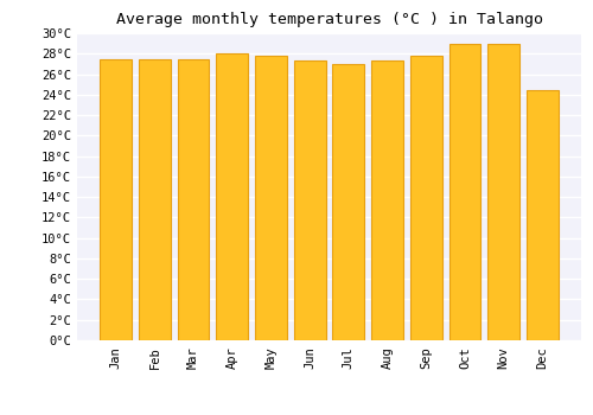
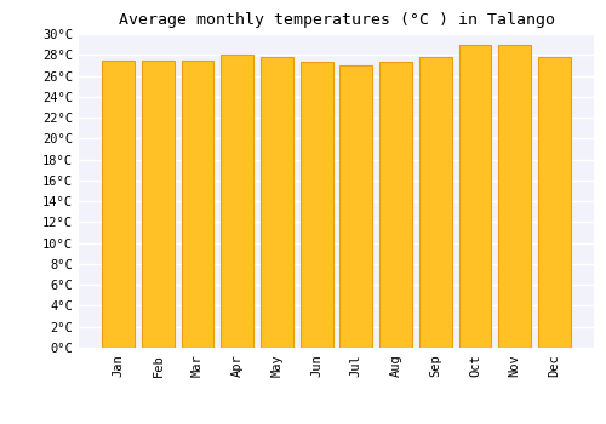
Dec: 24.4°C -> 27.8°C
